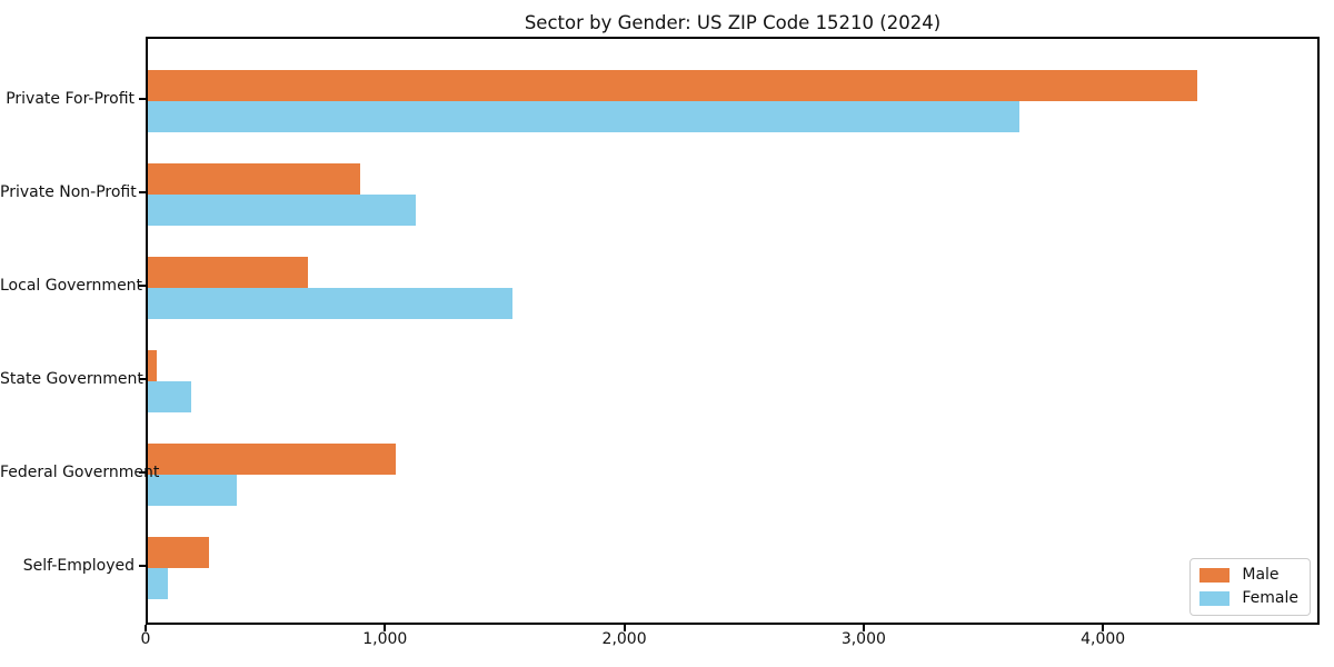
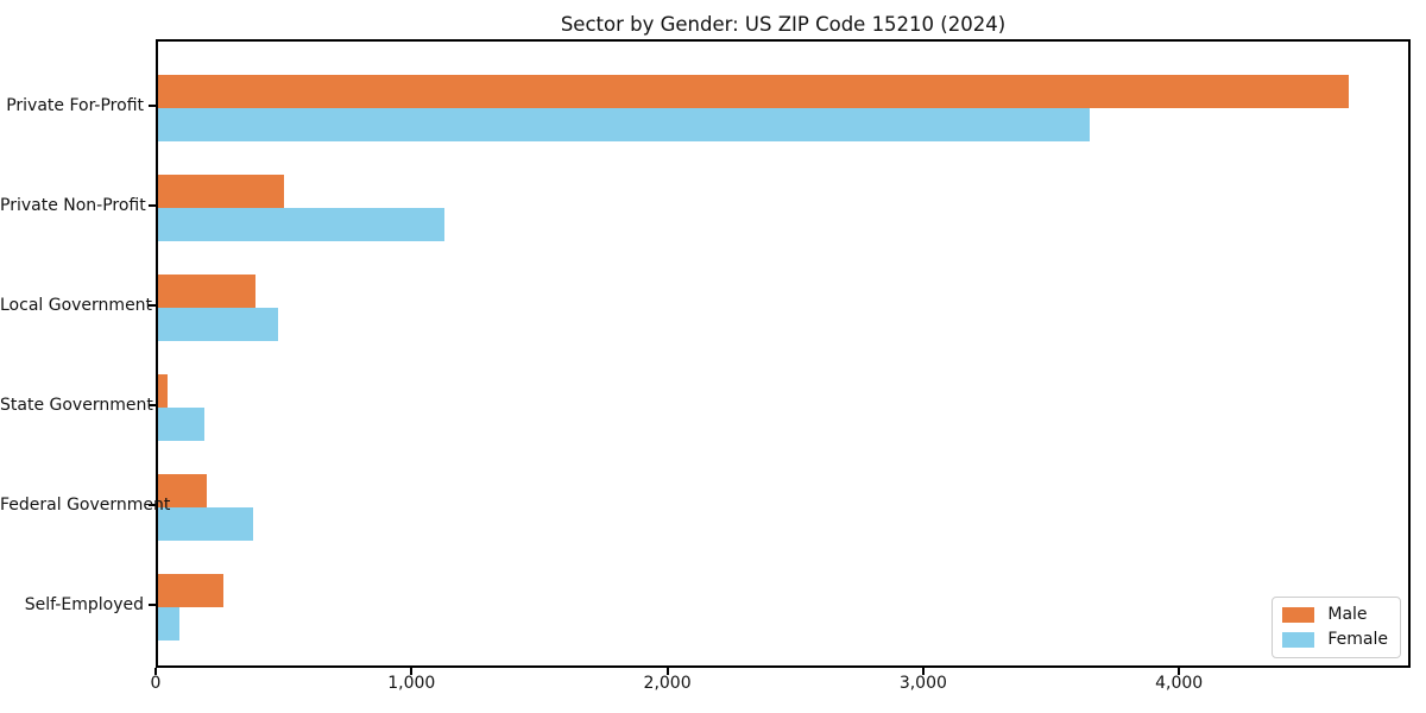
Male/Private For-Profit: 4400 -> 4670
Male/Private Non-Profit: 890 -> 500
Male/Local Government: 670 -> 380
Female/Local Government: 1530 -> 470
Male/Federal Government: 1040 -> 190
